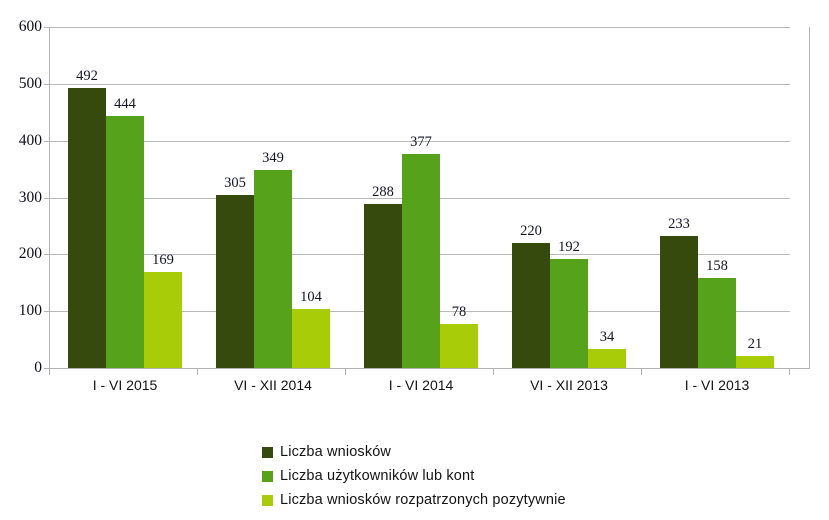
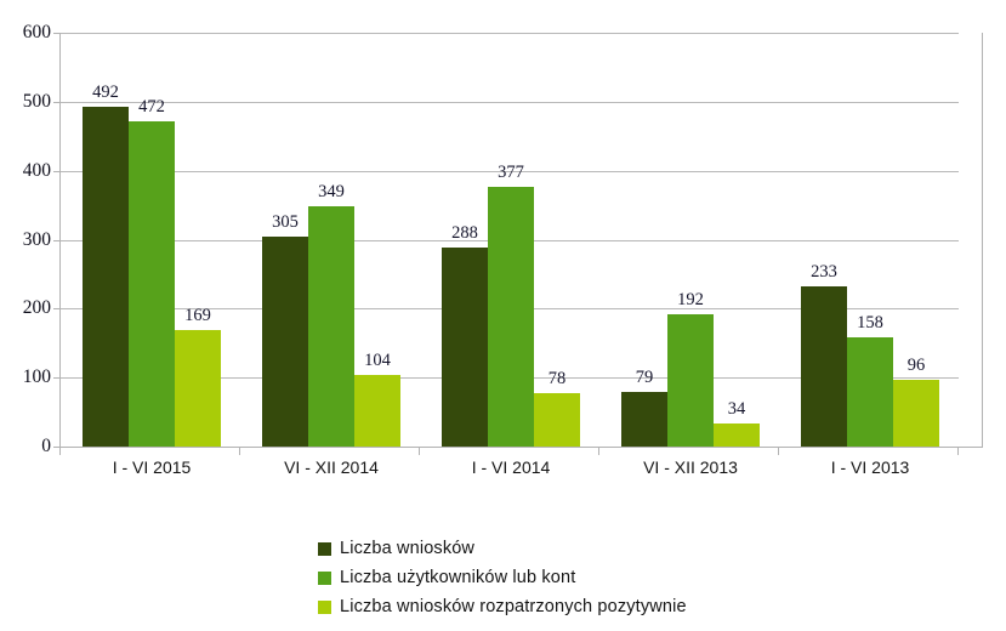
Liczba użytkowników lub kont/I - VI 2015: 444 -> 472
Liczba wniosków/VI - XII 2013: 220 -> 79
Liczba wniosków rozpatrzonych pozytywnie/I - VI 2013: 21 -> 96
